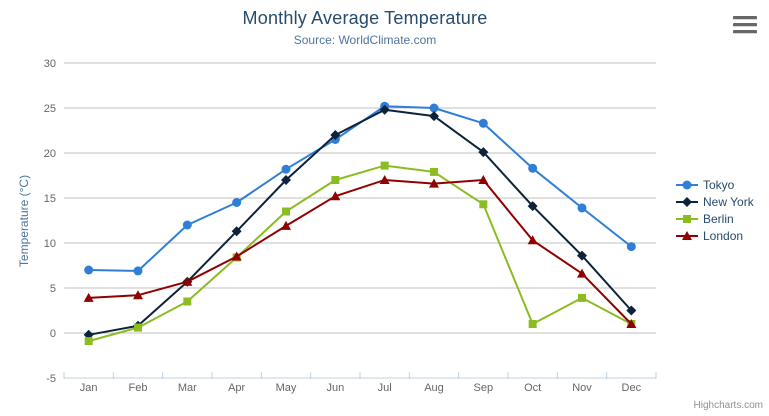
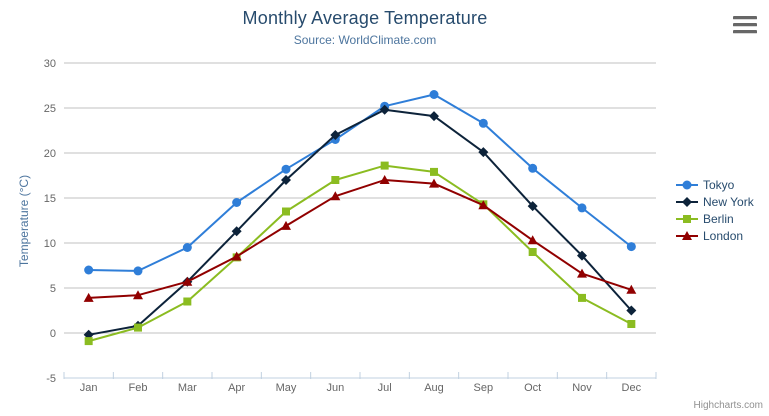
Tokyo/Mar: 12 -> 10
Tokyo/Aug: 25 -> 26
London/Sep: 17 -> 14
Berlin/Oct: 1 -> 9
London/Dec: 1 -> 5
